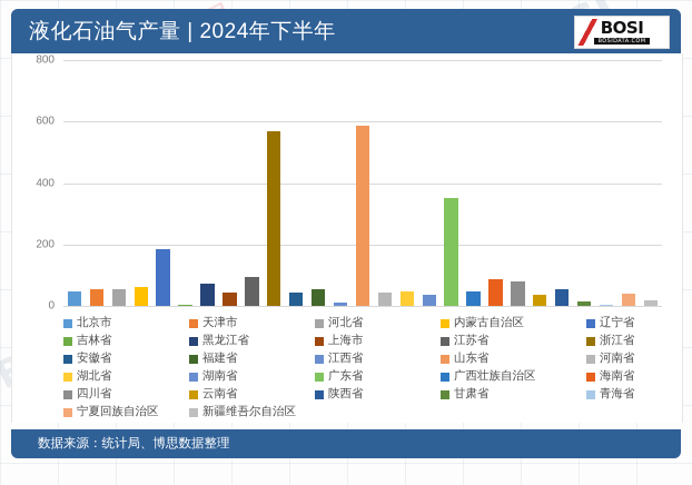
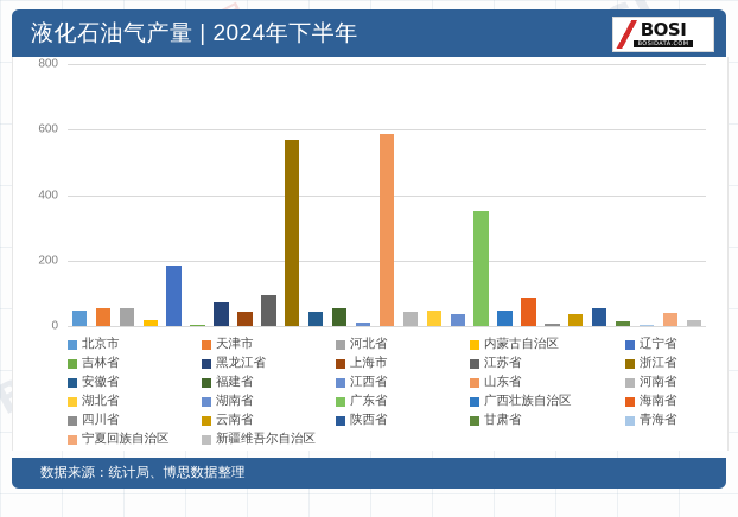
内蒙古自治区: 60 -> 20
四川省: 80 -> 10
